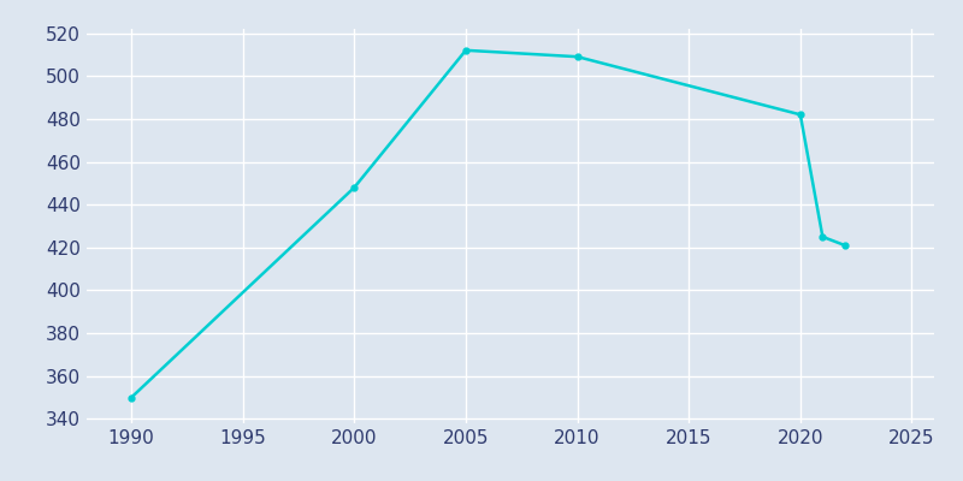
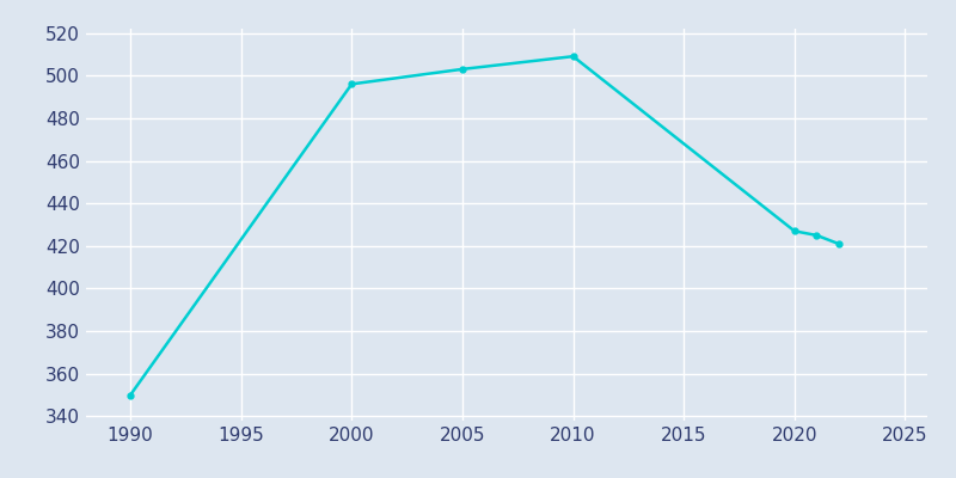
2000: 448 -> 496
2005: 512 -> 503
2020: 482 -> 427
